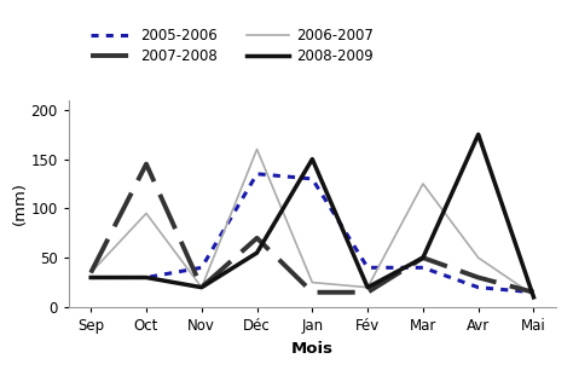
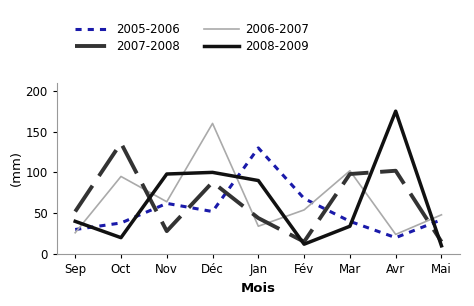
2006-2007/Sep: 35 -> 26
2007-2008/Sep: 35 -> 52
2008-2009/Sep: 30 -> 40
2005-2006/Oct: 30 -> 38
2007-2008/Oct: 145 -> 136
2008-2009/Oct: 30 -> 20
2005-2006/Nov: 40 -> 62
2006-2007/Nov: 20 -> 64
2007-2008/Nov: 20 -> 28
2008-2009/Nov: 20 -> 98
2005-2006/Déc: 135 -> 52
2007-2008/Déc: 70 -> 88
2008-2009/Déc: 55 -> 100
2006-2007/Jan: 25 -> 34
2007-2008/Jan: 15 -> 44
2008-2009/Jan: 150 -> 90
2005-2006/Fév: 40 -> 68
2006-2007/Fév: 20 -> 54
2008-2009/Fév: 20 -> 12
2006-2007/Mar: 125 -> 102
2007-2008/Mar: 50 -> 98
2008-2009/Mar: 50 -> 34
2006-2007/Avr: 50 -> 24
2007-2008/Avr: 30 -> 102
2005-2006/Mai: 15 -> 42
2006-2007/Mai: 12 -> 48
